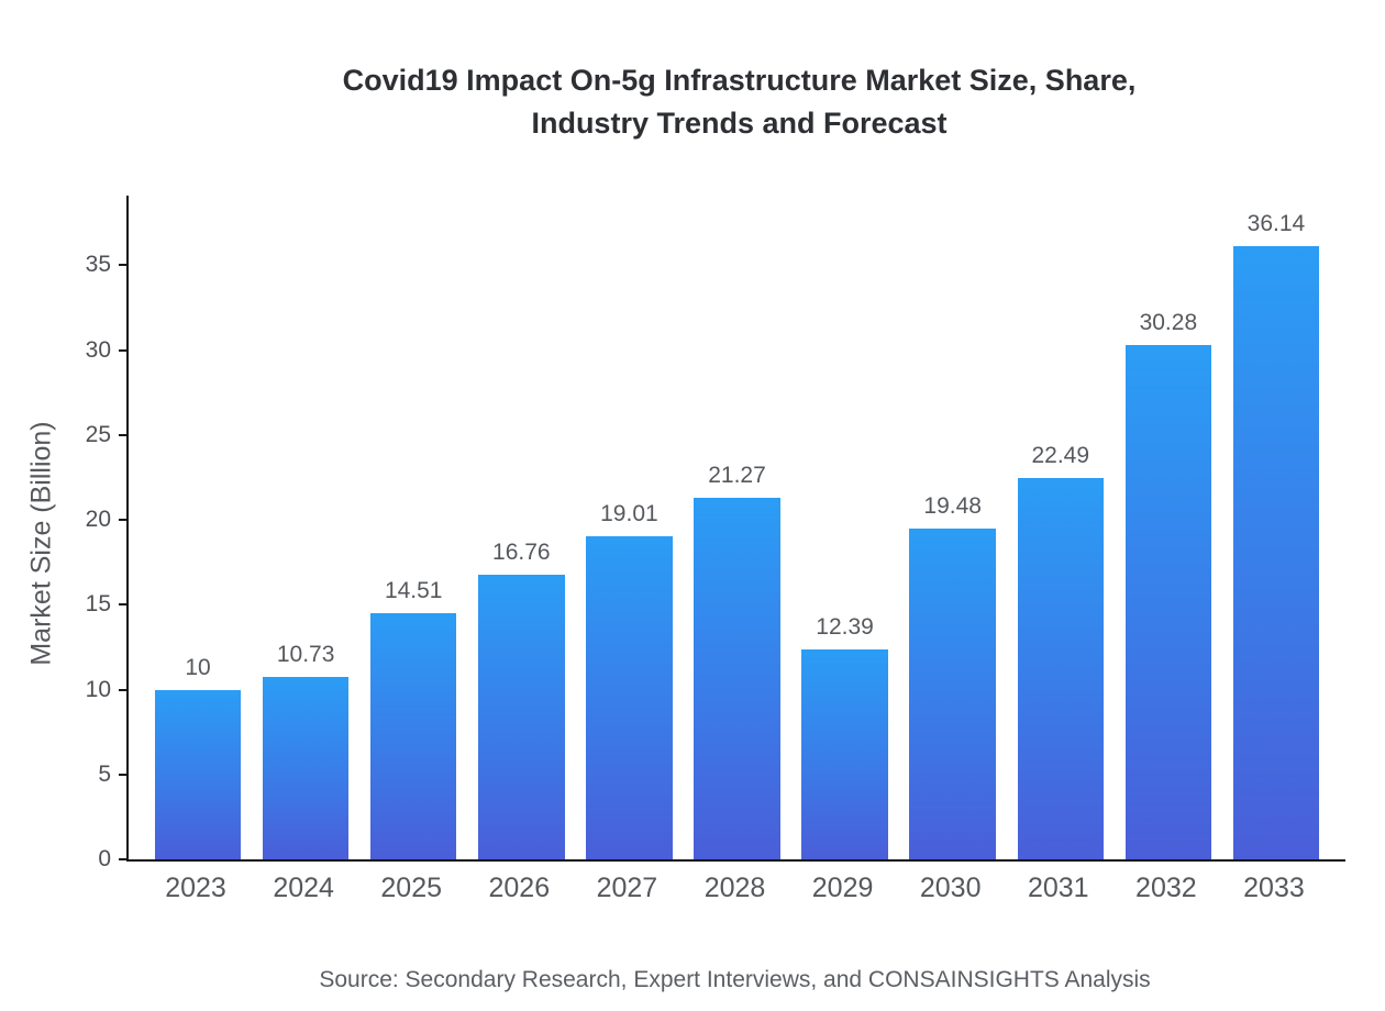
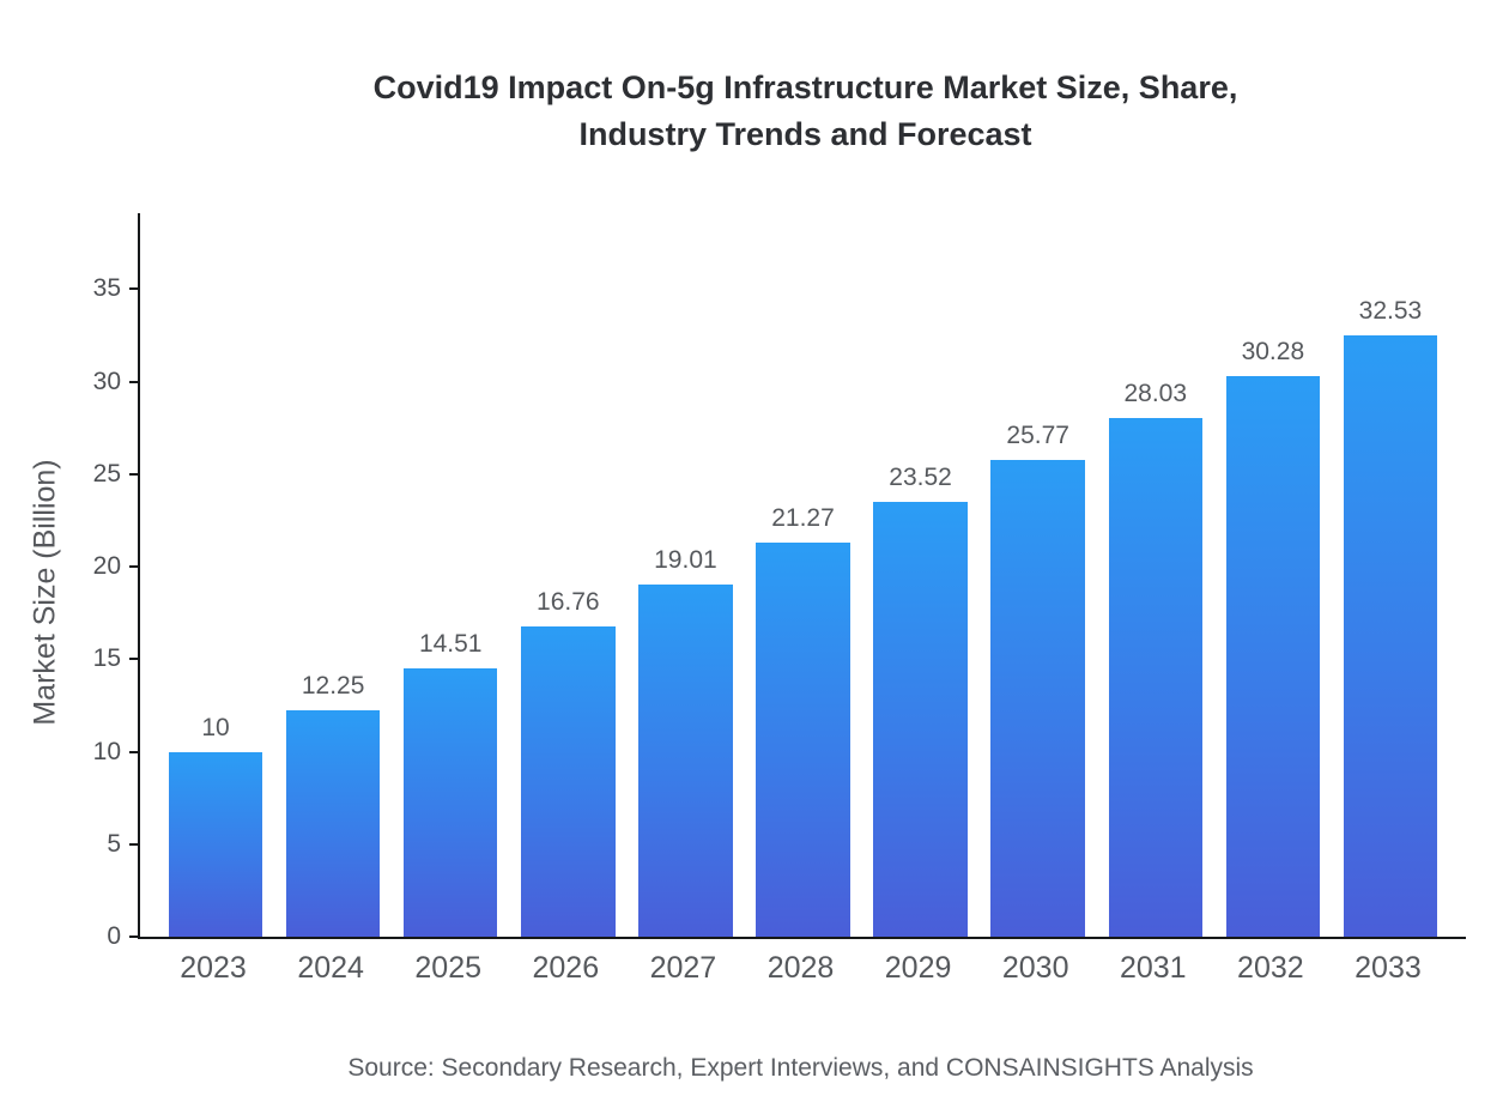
2024: 10.73 -> 12.25
2029: 12.39 -> 23.52
2030: 19.48 -> 25.77
2031: 22.49 -> 28.03
2033: 36.14 -> 32.53
